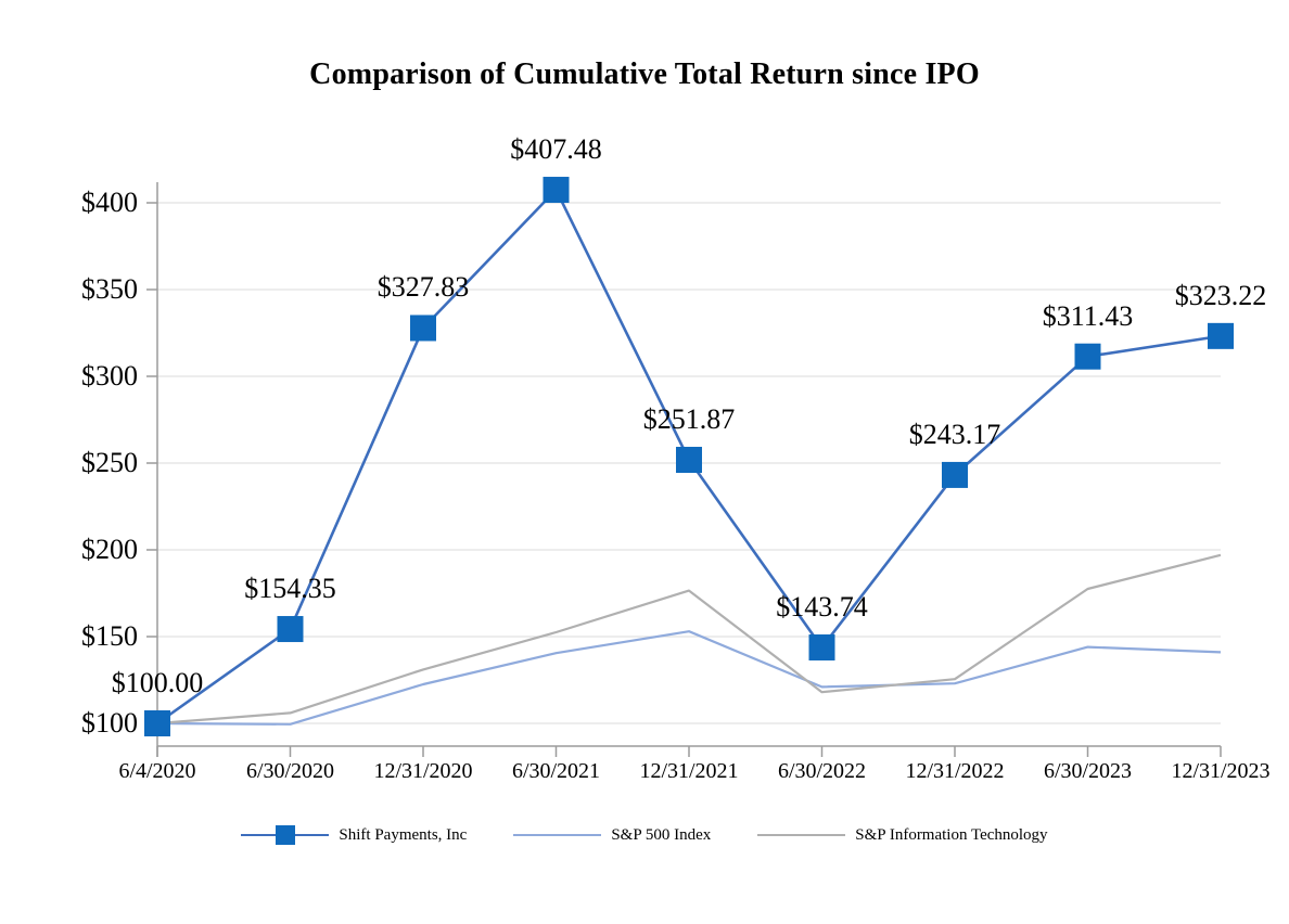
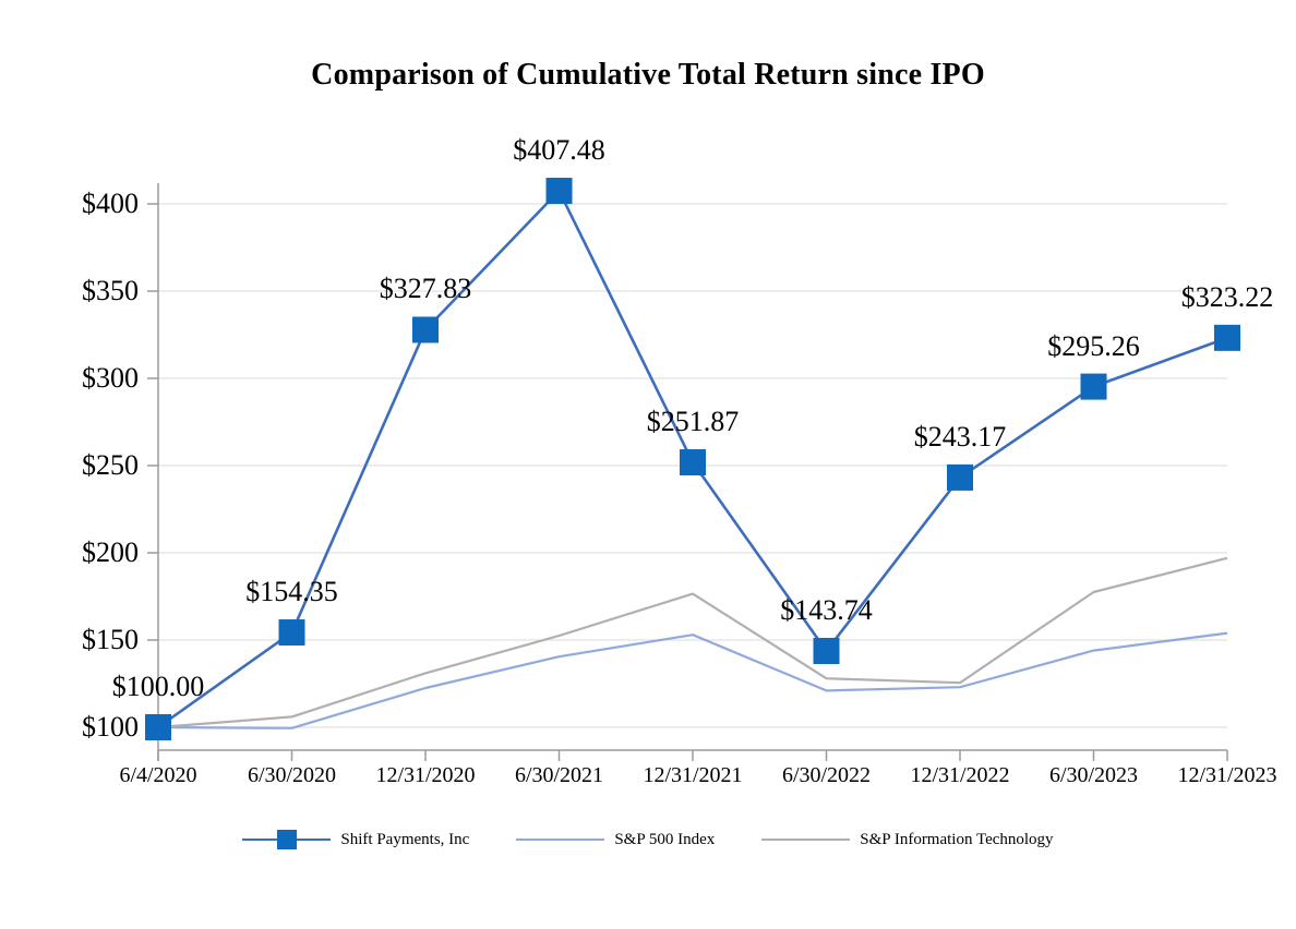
S&P Information Technology/6/30/2022: $118 -> $128
Shift Payments, Inc/6/30/2023: $311.43 -> $295.26
S&P 500 Index/12/31/2023: $141 -> $154
